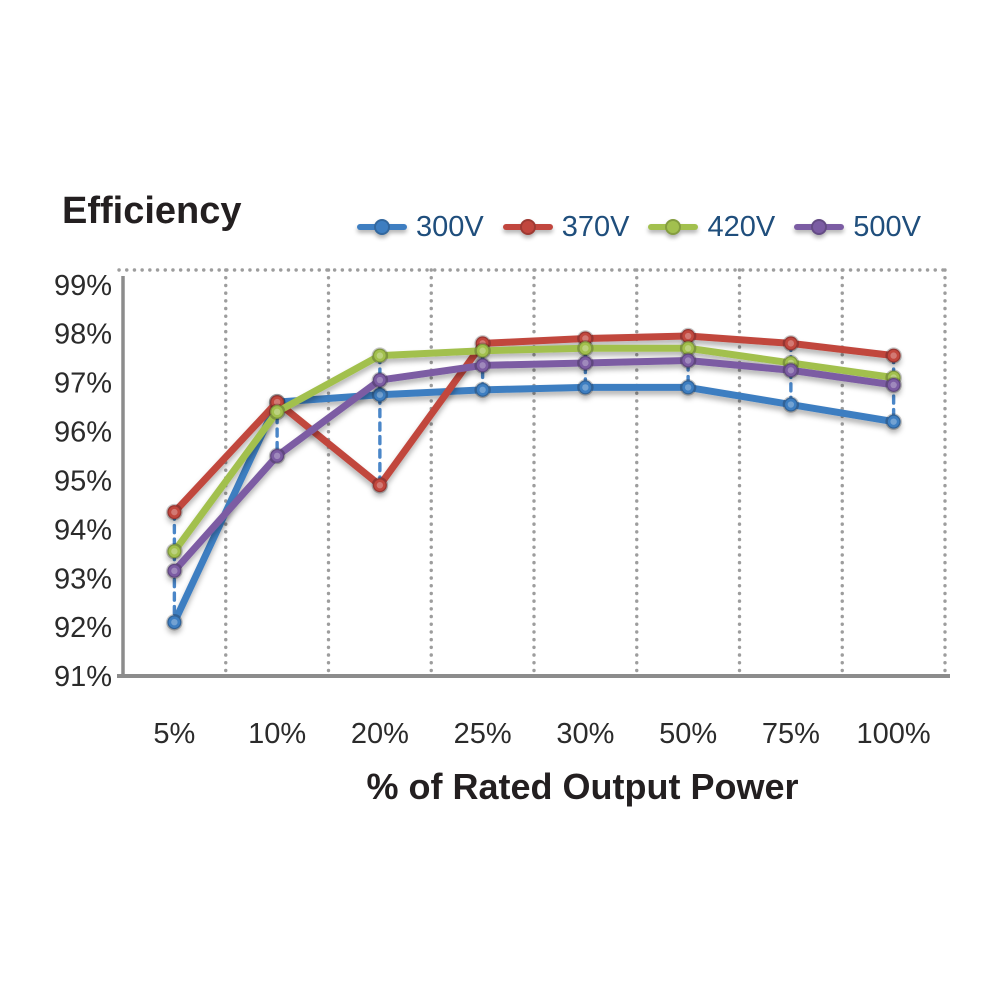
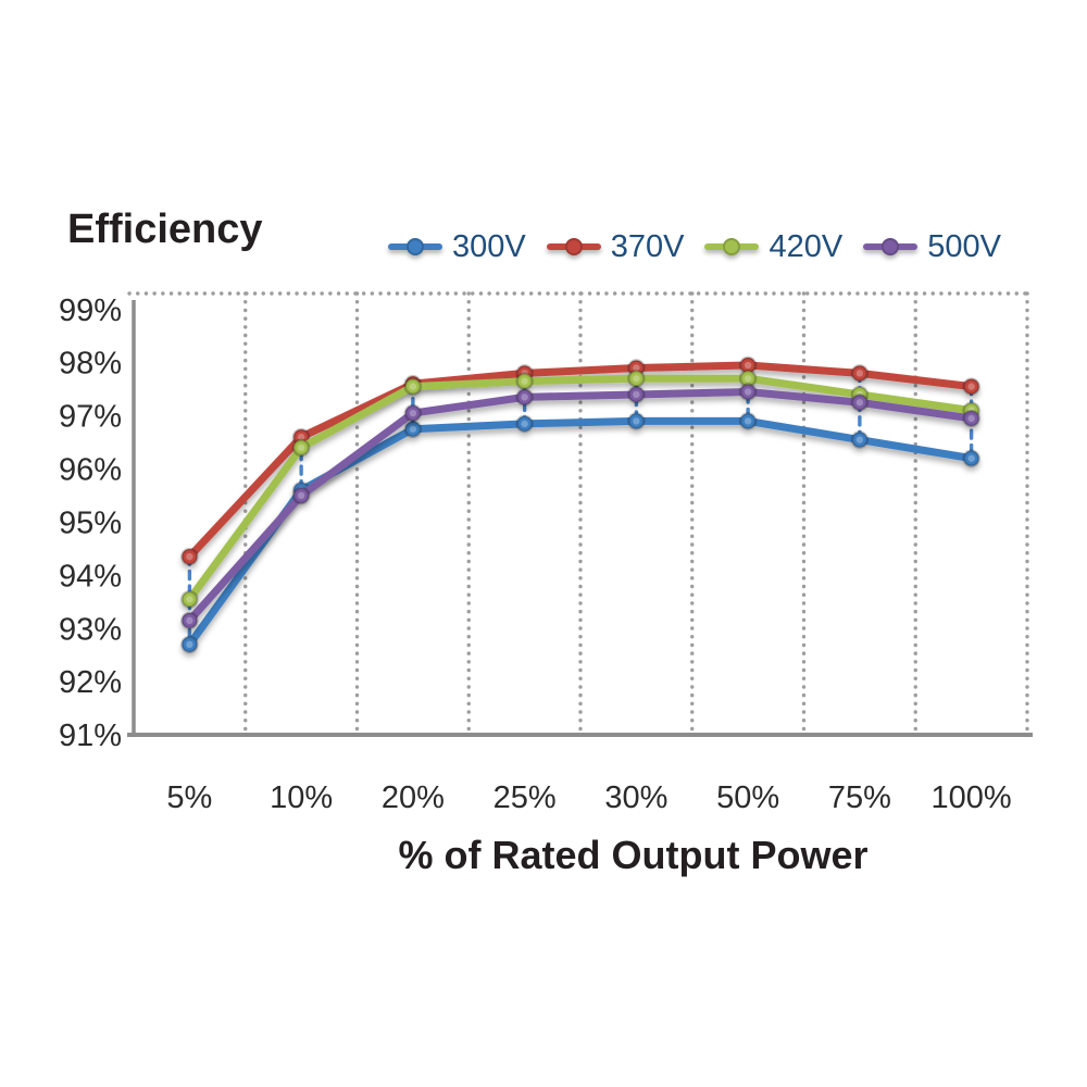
300V/5%: 92.1% -> 92.7%
300V/10%: 96.6% -> 95.6%
370V/20%: 94.9% -> 97.6%
